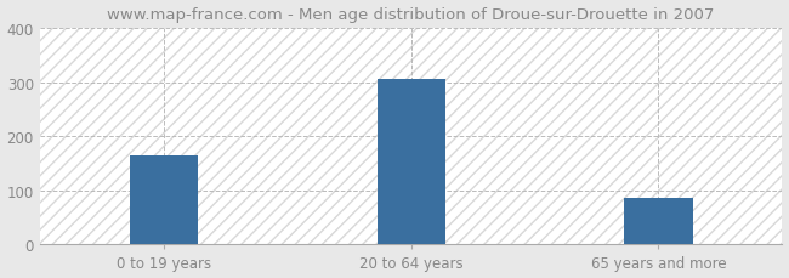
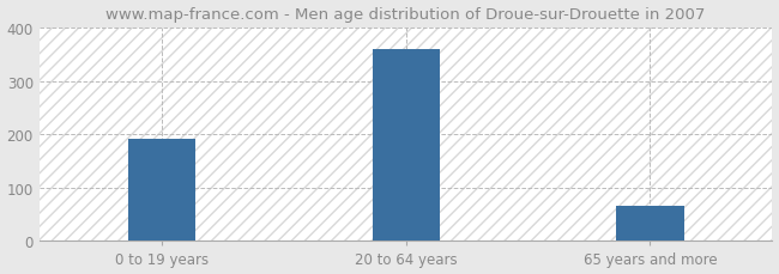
0 to 19 years: 165 -> 192
20 to 64 years: 305 -> 360
65 years and more: 85 -> 65
